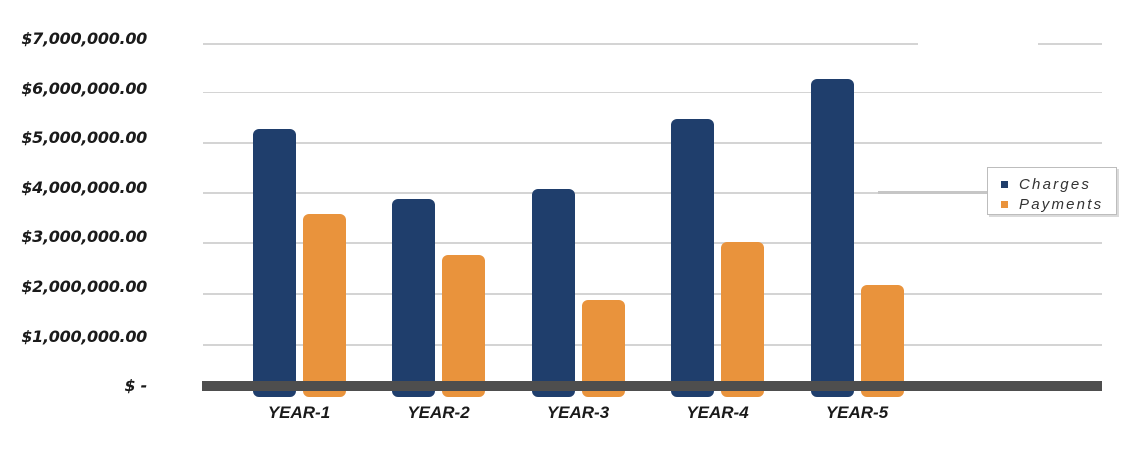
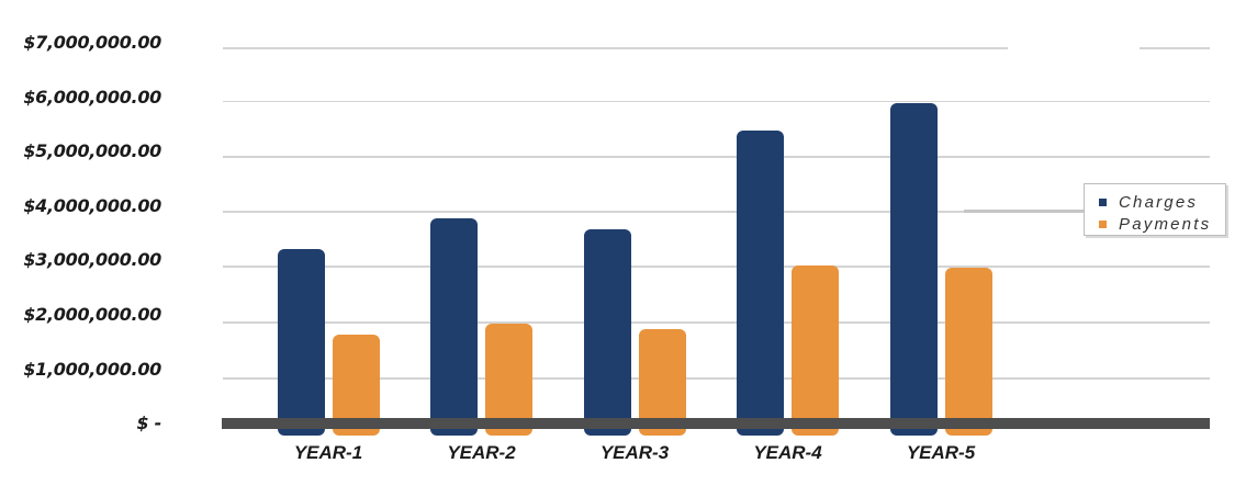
Charges/YEAR-1: $5300000 -> $3400000
Payments/YEAR-1: $3600000 -> $1800000
Payments/YEAR-2: $2800000 -> $2000000
Charges/YEAR-3: $4100000 -> $3700000
Charges/YEAR-5: $6300000 -> $6000000
Payments/YEAR-5: $2200000 -> $3000000
